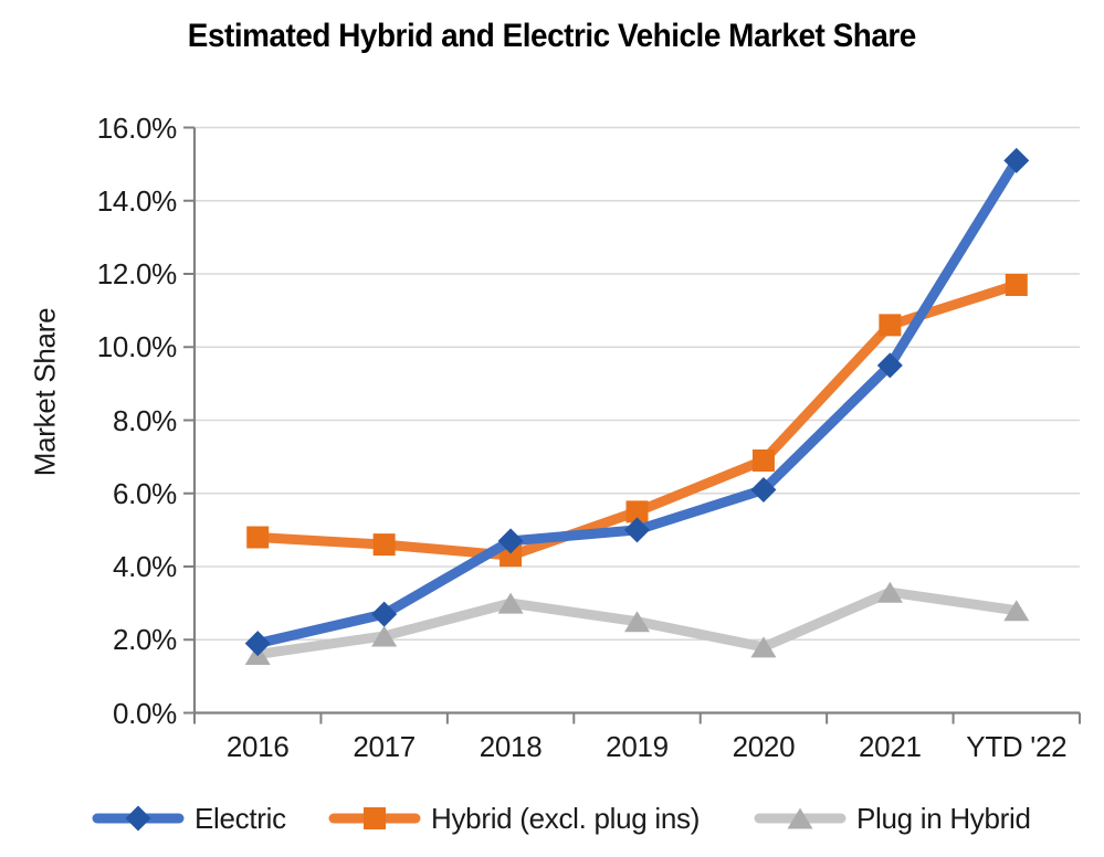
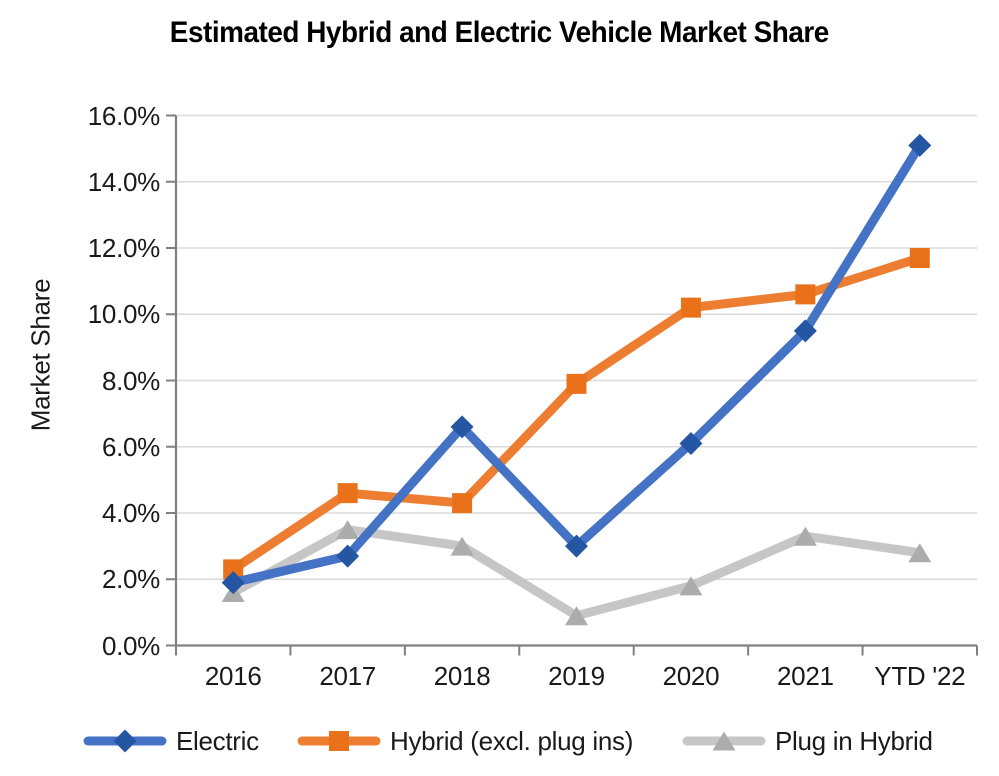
Hybrid (excl. plug ins)/2016: 4.8% -> 2.3%
Plug in Hybrid/2017: 2.1% -> 3.5%
Electric/2018: 4.7% -> 6.6%
Electric/2019: 5.0% -> 3.0%
Hybrid (excl. plug ins)/2019: 5.5% -> 7.9%
Plug in Hybrid/2019: 2.5% -> 0.9%
Hybrid (excl. plug ins)/2020: 6.9% -> 10.2%
